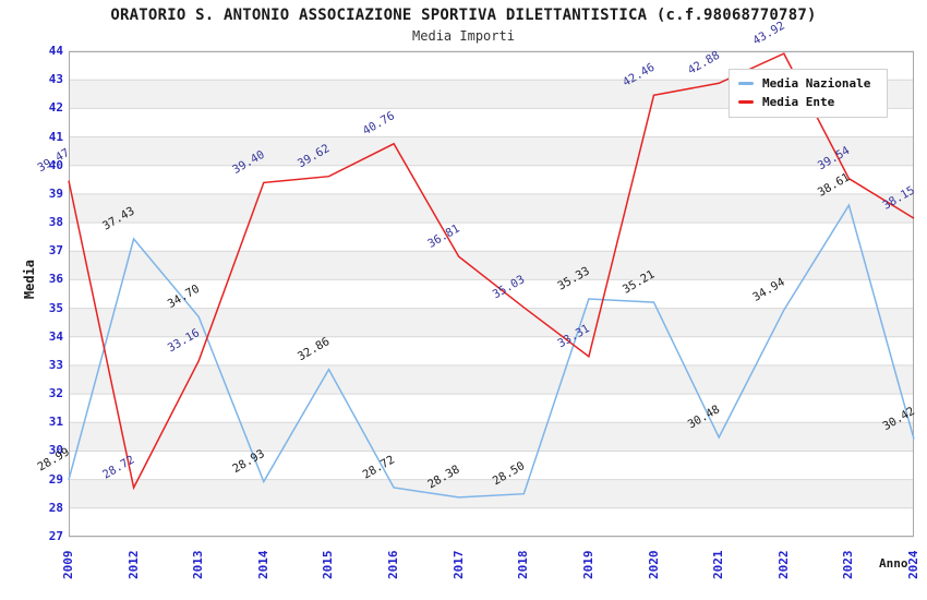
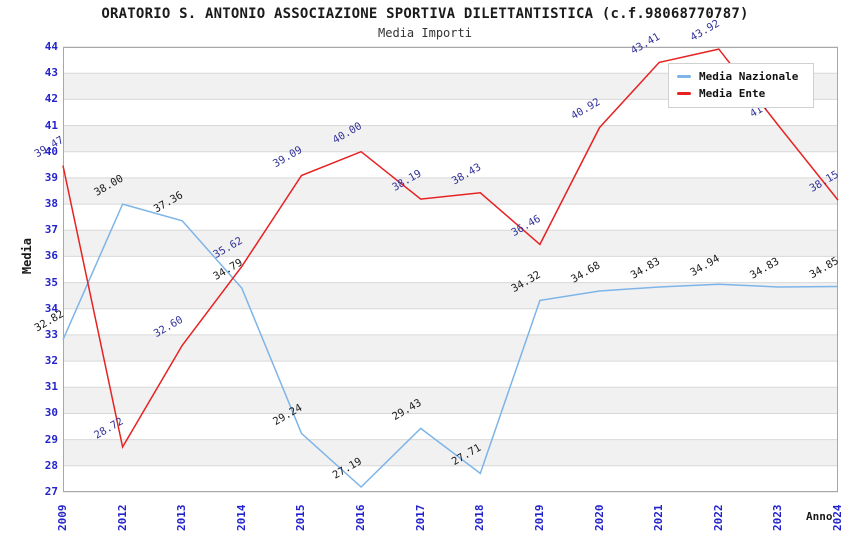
Media Nazionale/2009: 28.99 -> 32.82
Media Nazionale/2012: 37.43 -> 38.00
Media Nazionale/2013: 34.70 -> 37.36
Media Ente/2013: 33.16 -> 32.60
Media Nazionale/2014: 28.93 -> 34.79
Media Ente/2014: 39.40 -> 35.62
Media Nazionale/2015: 32.86 -> 29.24
Media Ente/2015: 39.62 -> 39.09
Media Nazionale/2016: 28.72 -> 27.19
Media Ente/2016: 40.76 -> 40.00
Media Nazionale/2017: 28.38 -> 29.43
Media Ente/2017: 36.81 -> 38.19
Media Nazionale/2018: 28.50 -> 27.71
Media Ente/2018: 35.03 -> 38.43
Media Nazionale/2019: 35.33 -> 34.32
Media Ente/2019: 33.31 -> 36.46
Media Nazionale/2020: 35.21 -> 34.68
Media Ente/2020: 42.46 -> 40.92
Media Nazionale/2021: 30.48 -> 34.83
Media Ente/2021: 42.88 -> 43.41
Media Nazionale/2023: 38.61 -> 34.83
Media Ente/2023: 39.54 -> 41.00
Media Nazionale/2024: 30.42 -> 34.85
